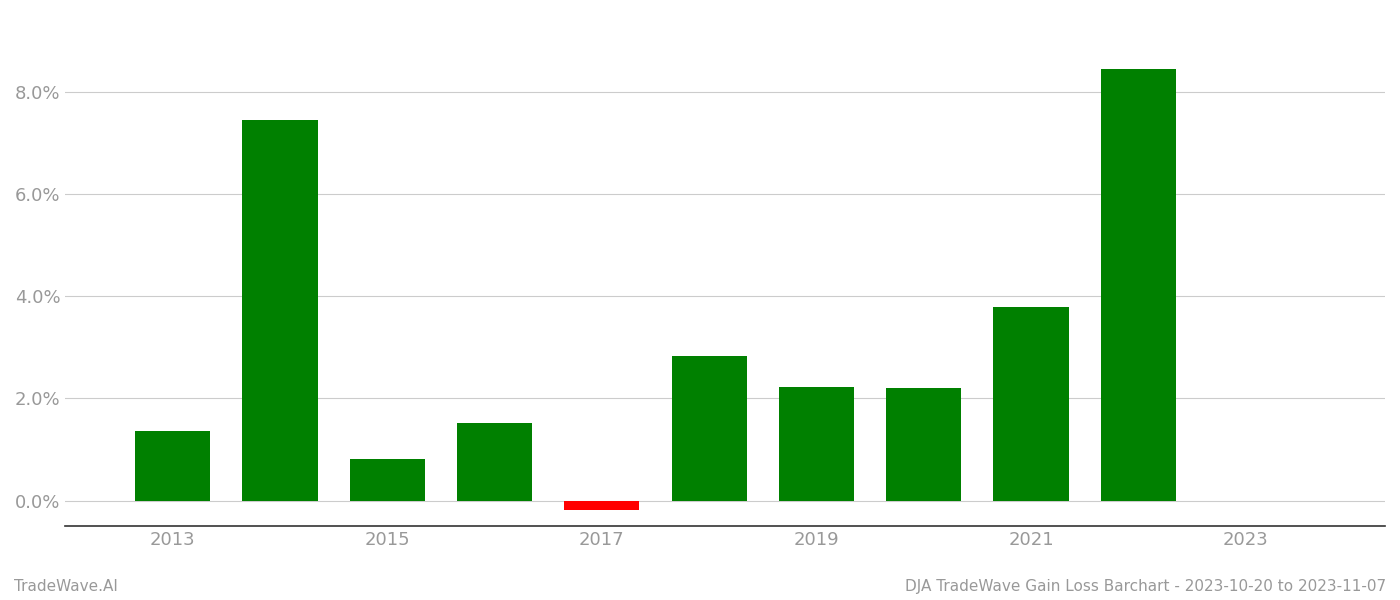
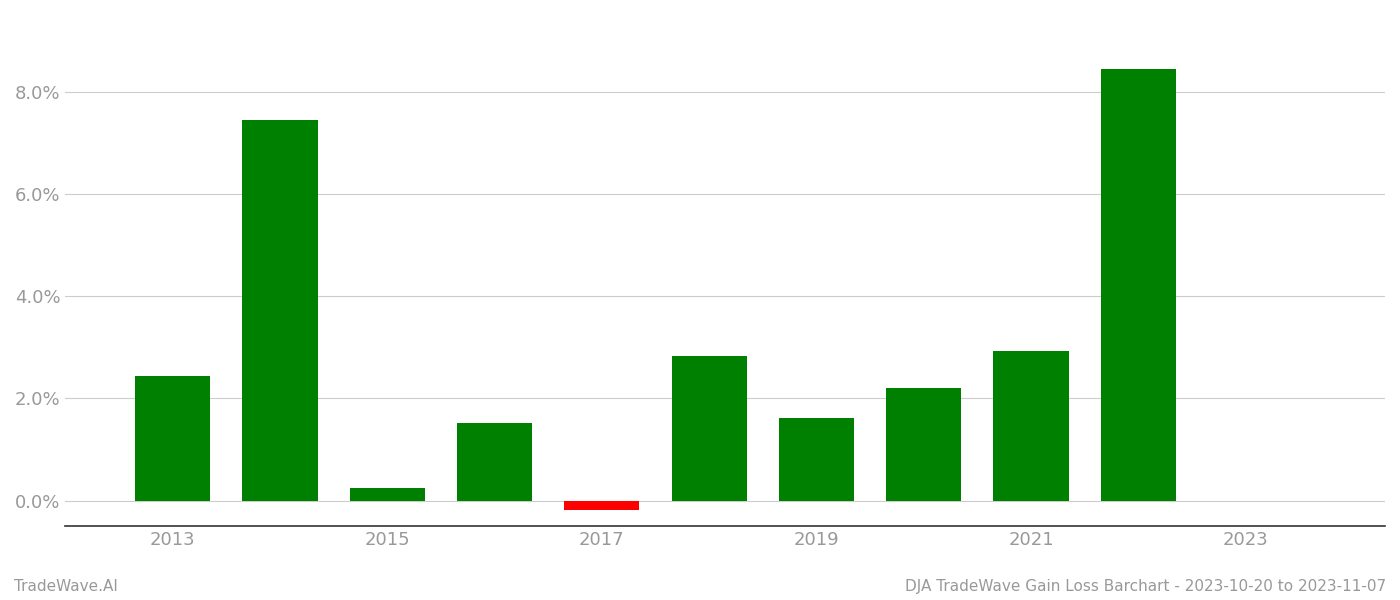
2013: 1.36% -> 2.44%
2015: 0.82% -> 0.24%
2019: 2.23% -> 1.62%
2021: 3.78% -> 2.92%
